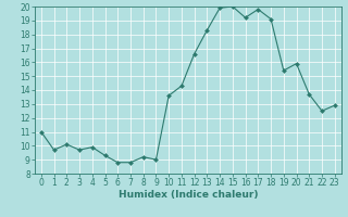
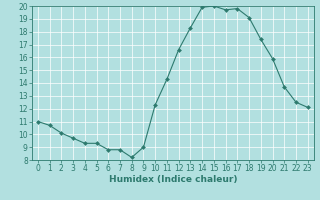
1: 9.7 -> 10.7
4: 9.9 -> 9.3
8: 9.2 -> 8.2
10: 13.6 -> 12.3
16: 19.2 -> 19.7
19: 15.4 -> 17.4
23: 12.9 -> 12.1
